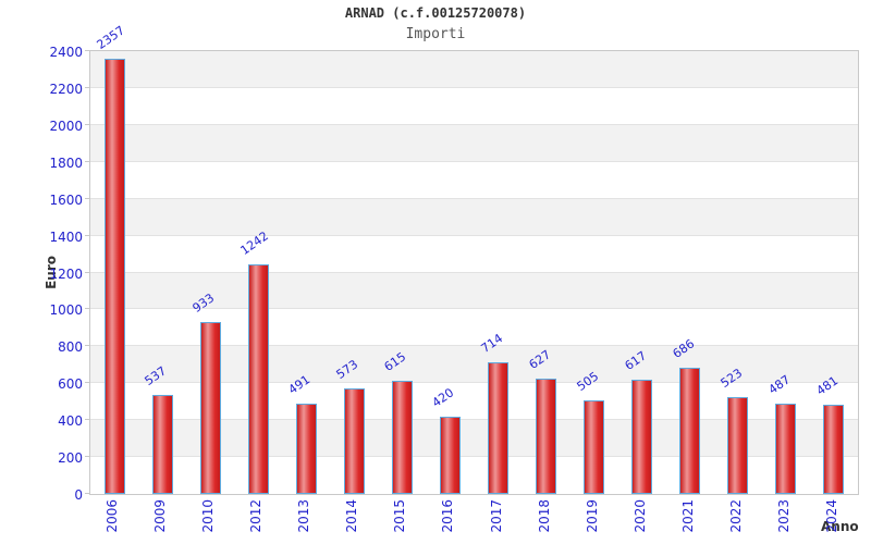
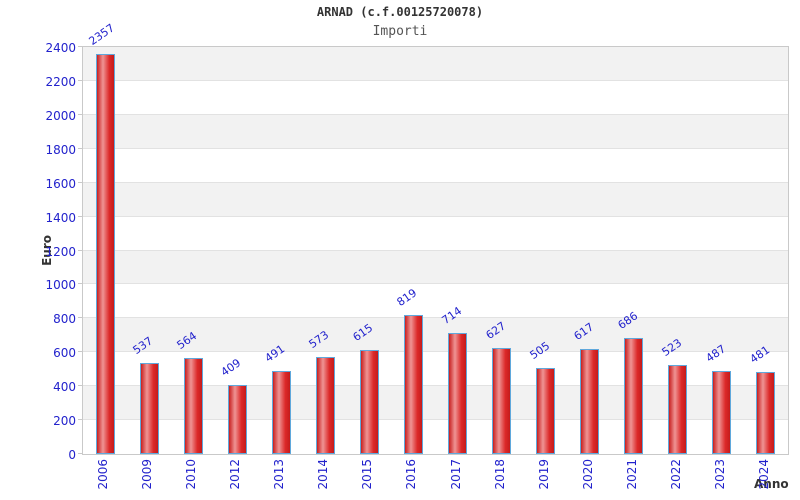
2010: 933 -> 564
2012: 1242 -> 409
2016: 420 -> 819
